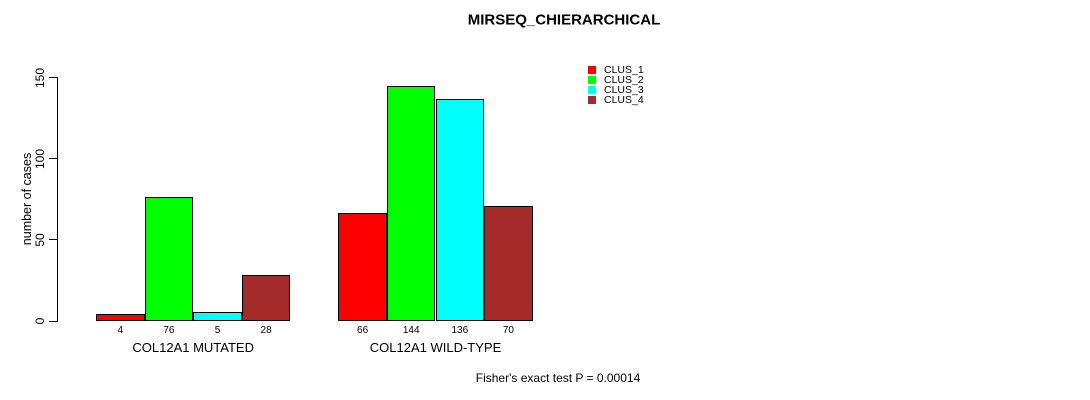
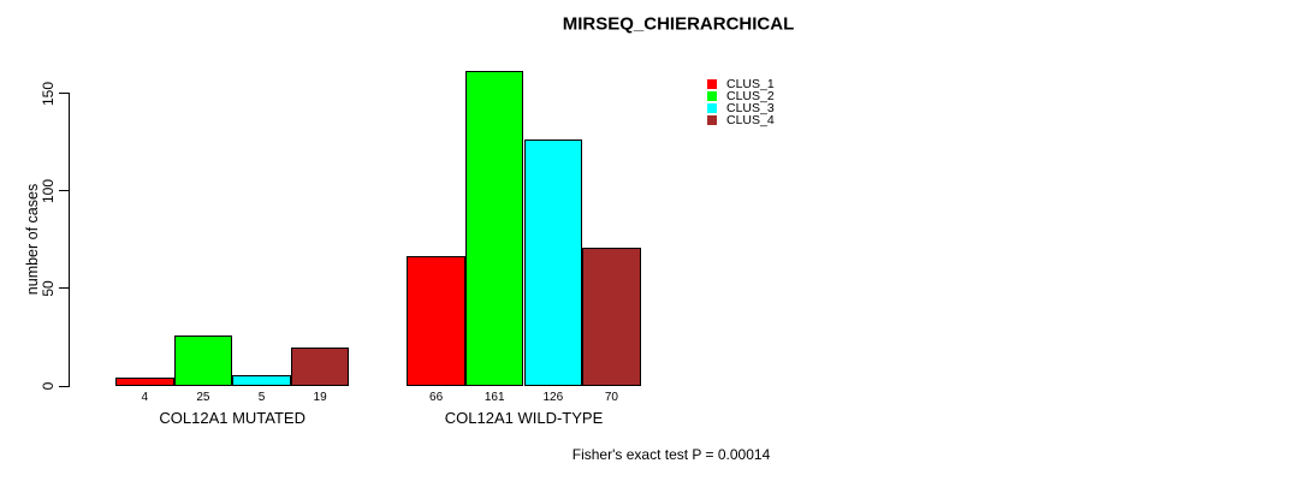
CLUS_2/COL12A1 MUTATED: 76 -> 25
CLUS_4/COL12A1 MUTATED: 28 -> 19
CLUS_2/COL12A1 WILD-TYPE: 144 -> 161
CLUS_3/COL12A1 WILD-TYPE: 136 -> 126
